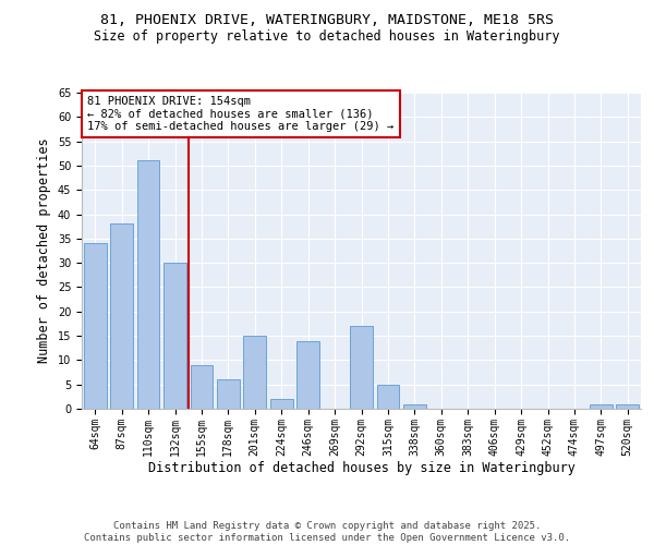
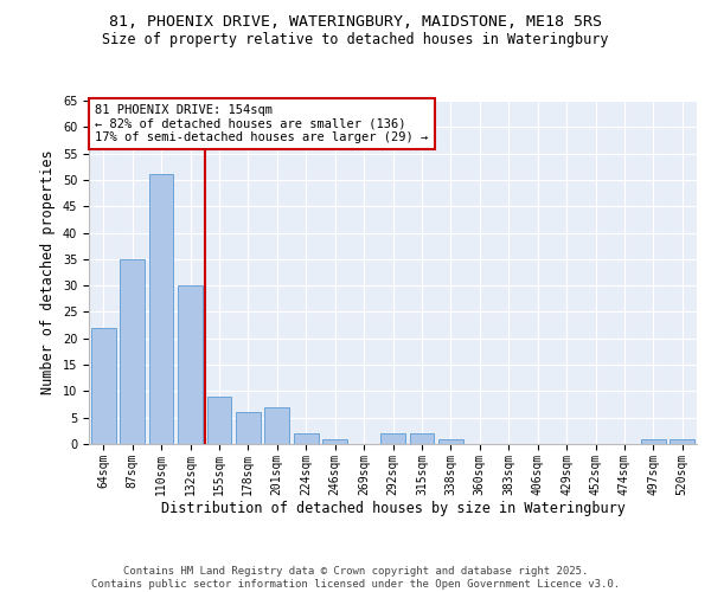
64sqm: 34 -> 22
87sqm: 38 -> 35
201sqm: 15 -> 7
246sqm: 14 -> 1
292sqm: 17 -> 2
315sqm: 5 -> 2
